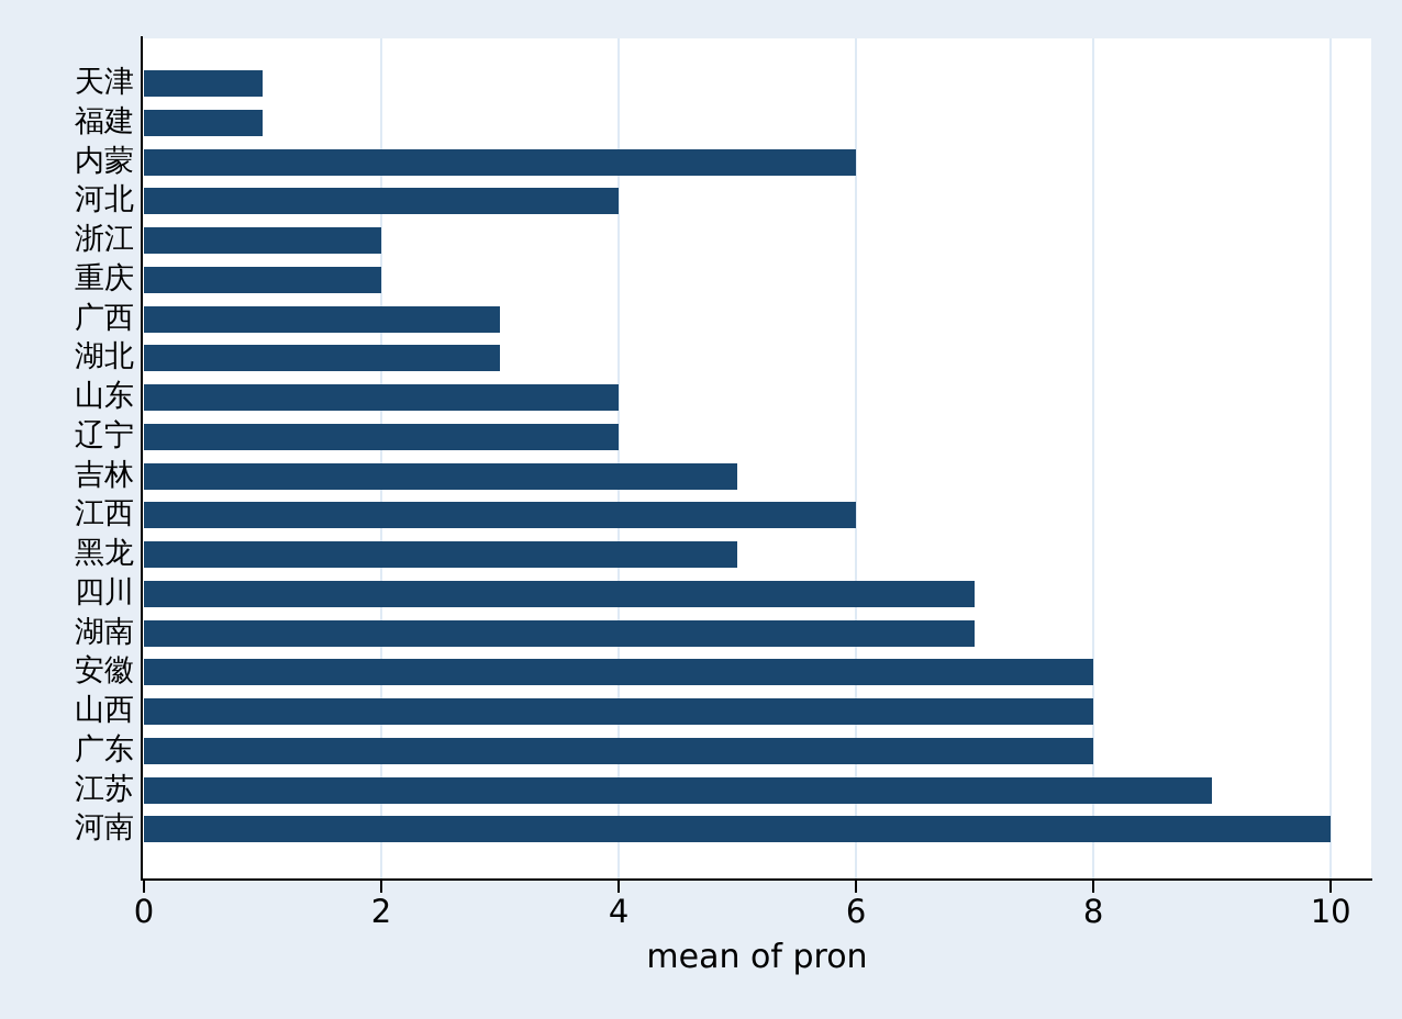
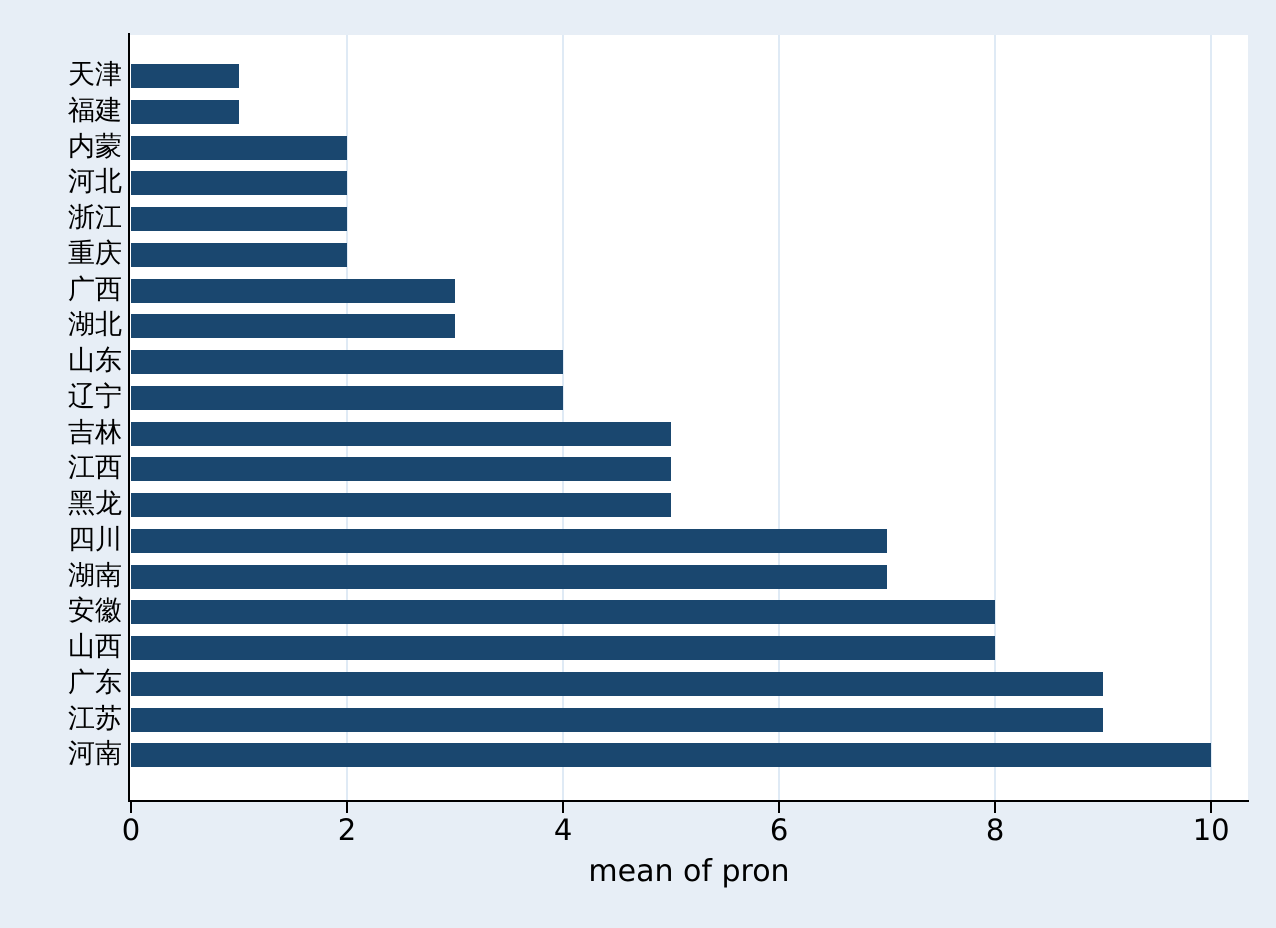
内蒙: 6 -> 2
河北: 4 -> 2
江西: 6 -> 5
广东: 8 -> 9
